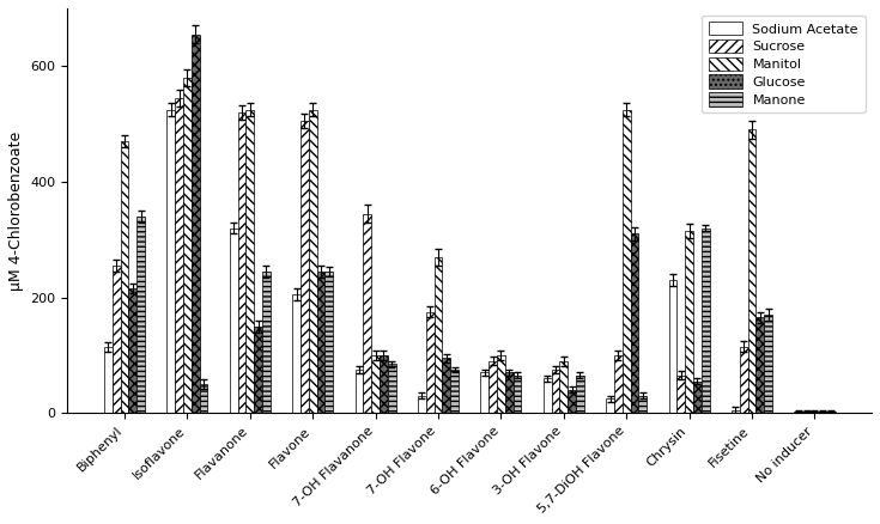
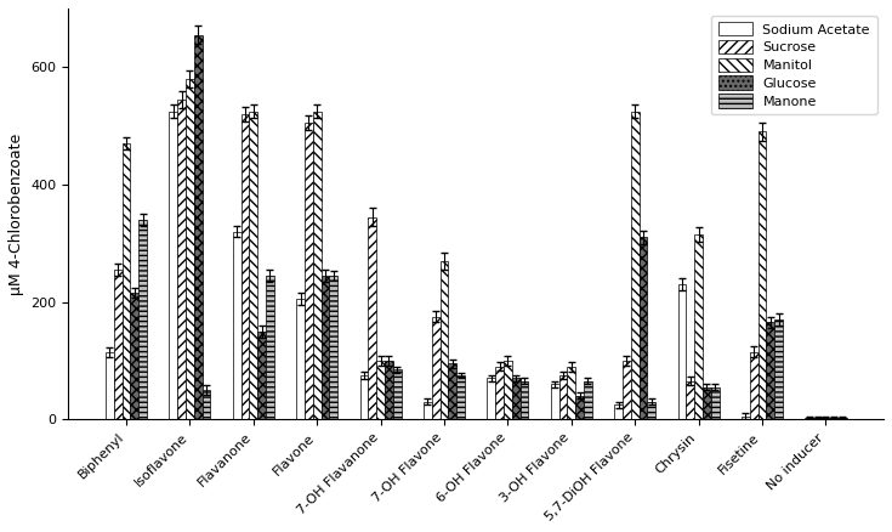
Manone/Chrysin: 320 -> 55
